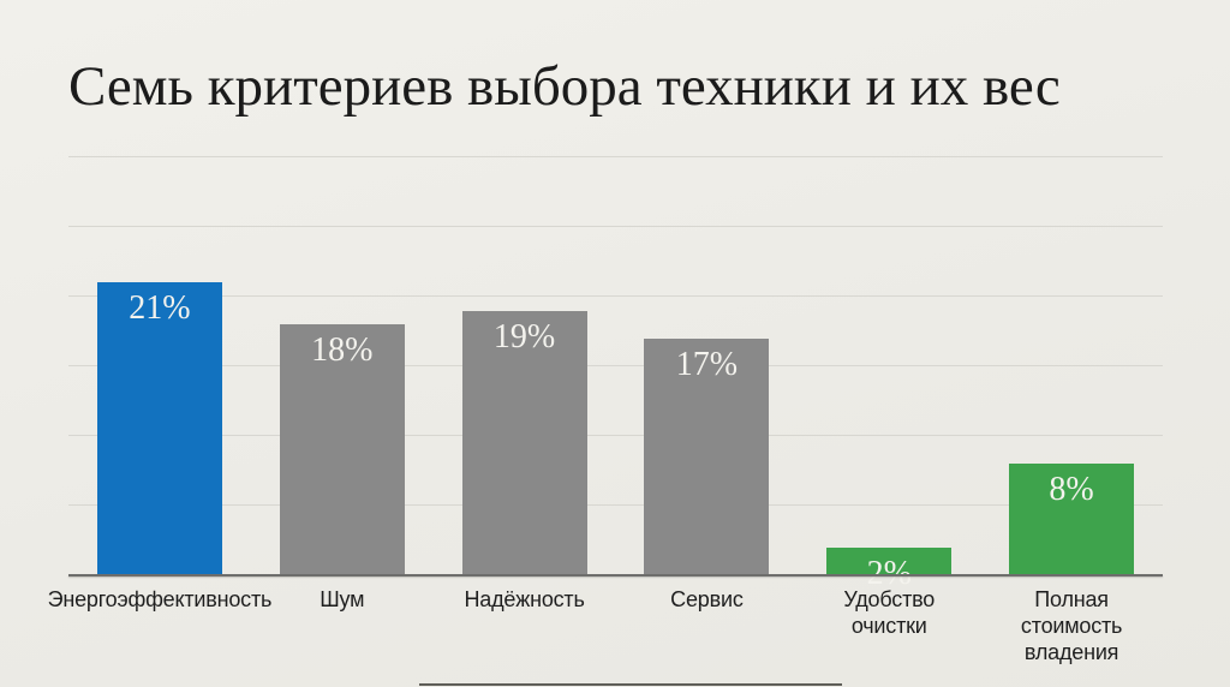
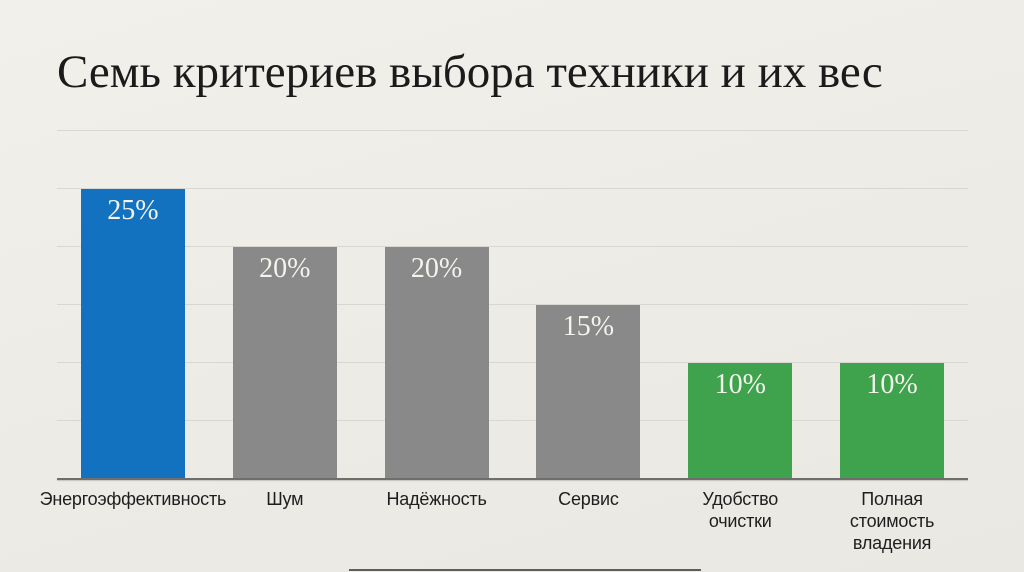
Энергоэффективность: 21% -> 25%
Шум: 18% -> 20%
Надёжность: 19% -> 20%
Сервис: 17% -> 15%
Удобство очистки: 2% -> 10%
Полная стоимость владения: 8% -> 10%
